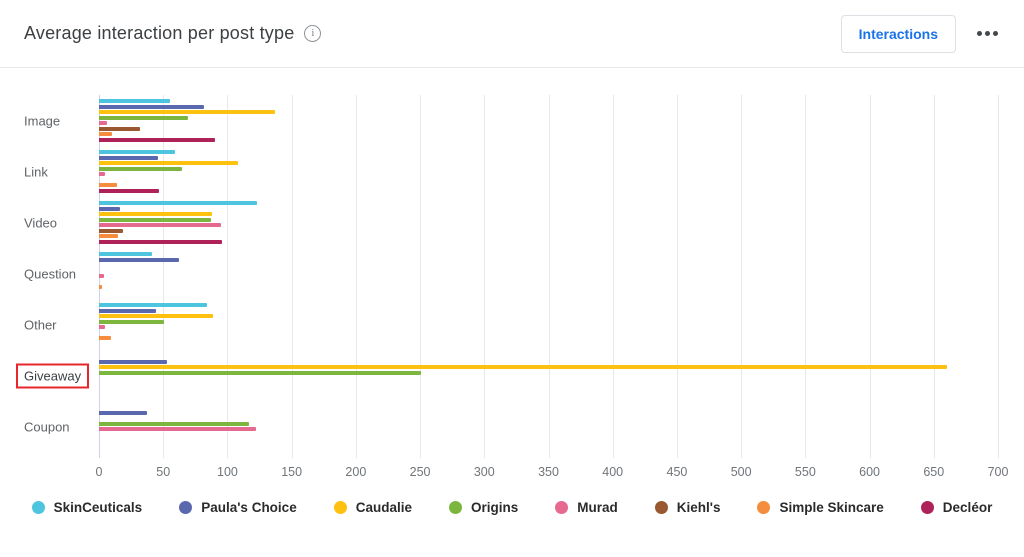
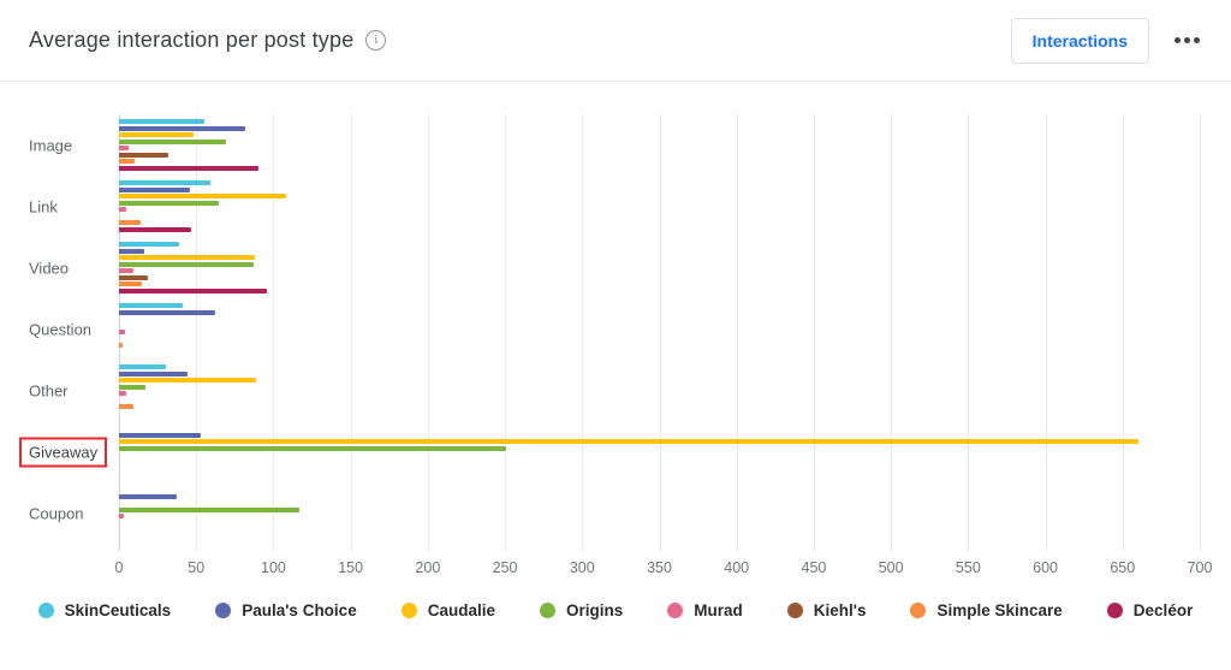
Caudalie/Image: 137 -> 48
SkinCeuticals/Video: 123 -> 39
Murad/Video: 95 -> 9
SkinCeuticals/Other: 84 -> 30
Origins/Other: 51 -> 17
Murad/Coupon: 122 -> 3
